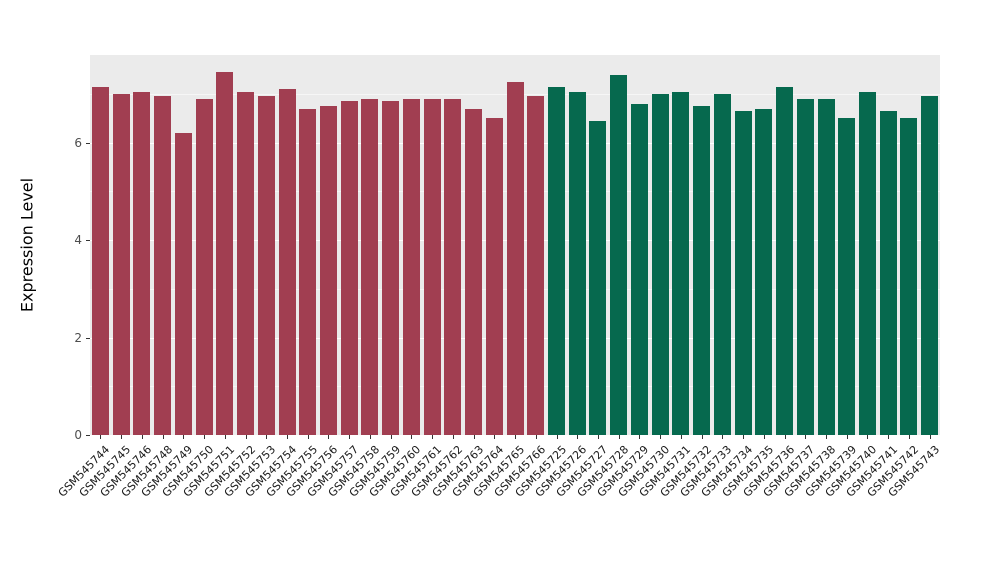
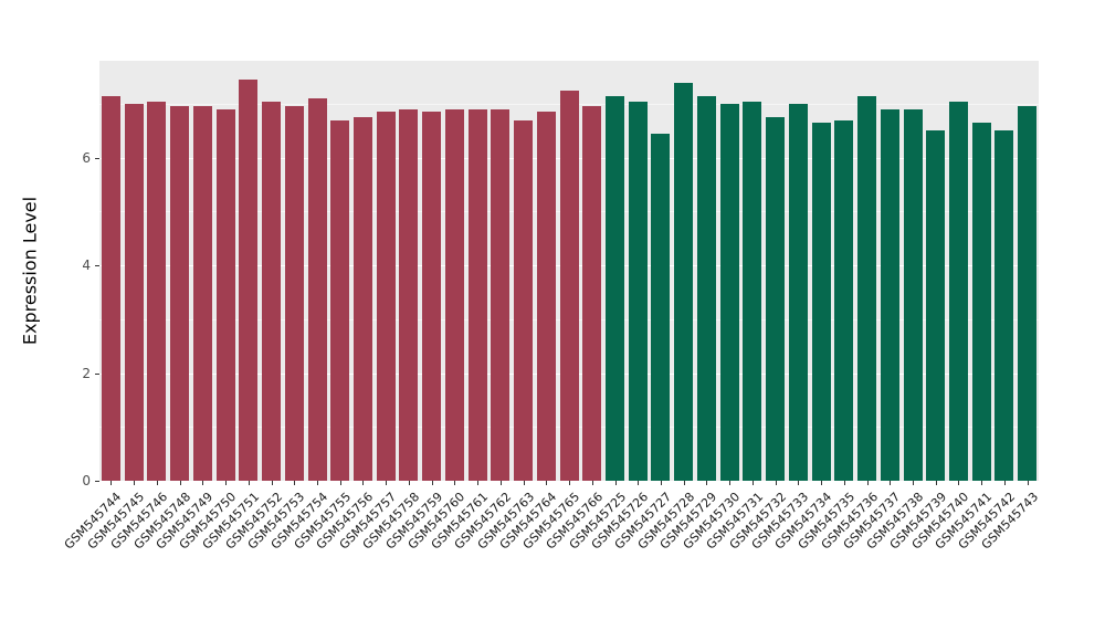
GSM545749: 6.2 -> 7.0
GSM545764: 6.5 -> 6.8
GSM545729: 6.8 -> 7.2
